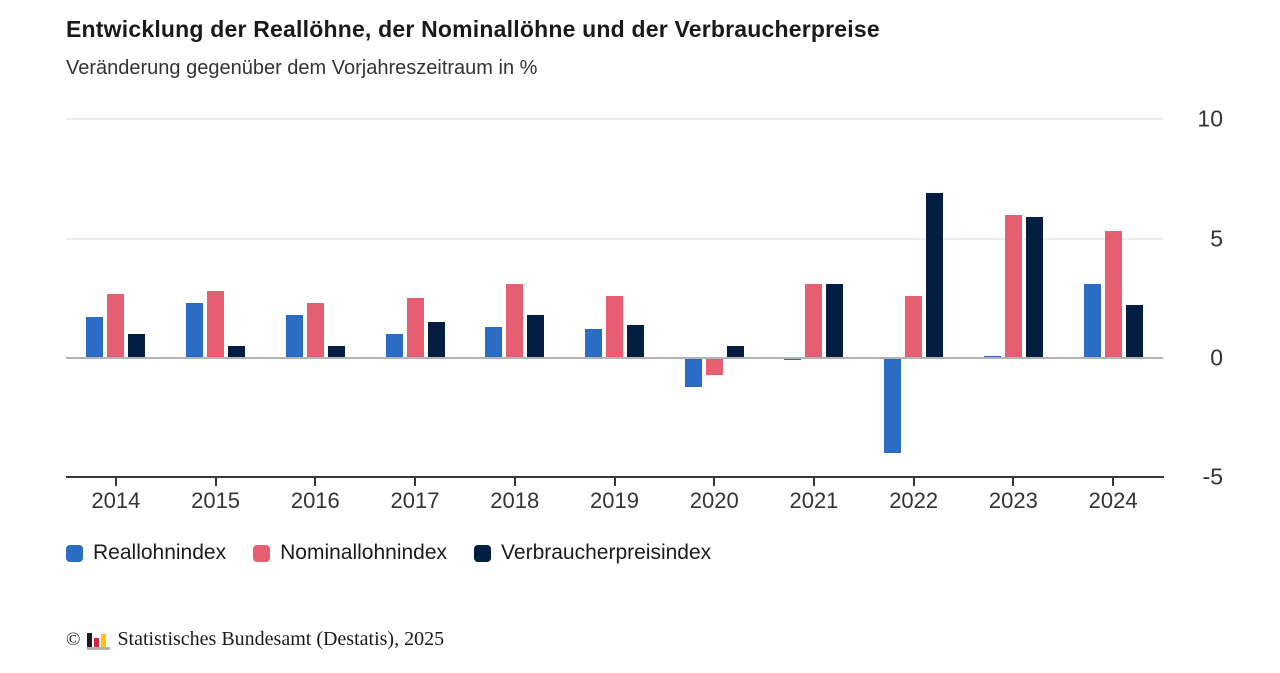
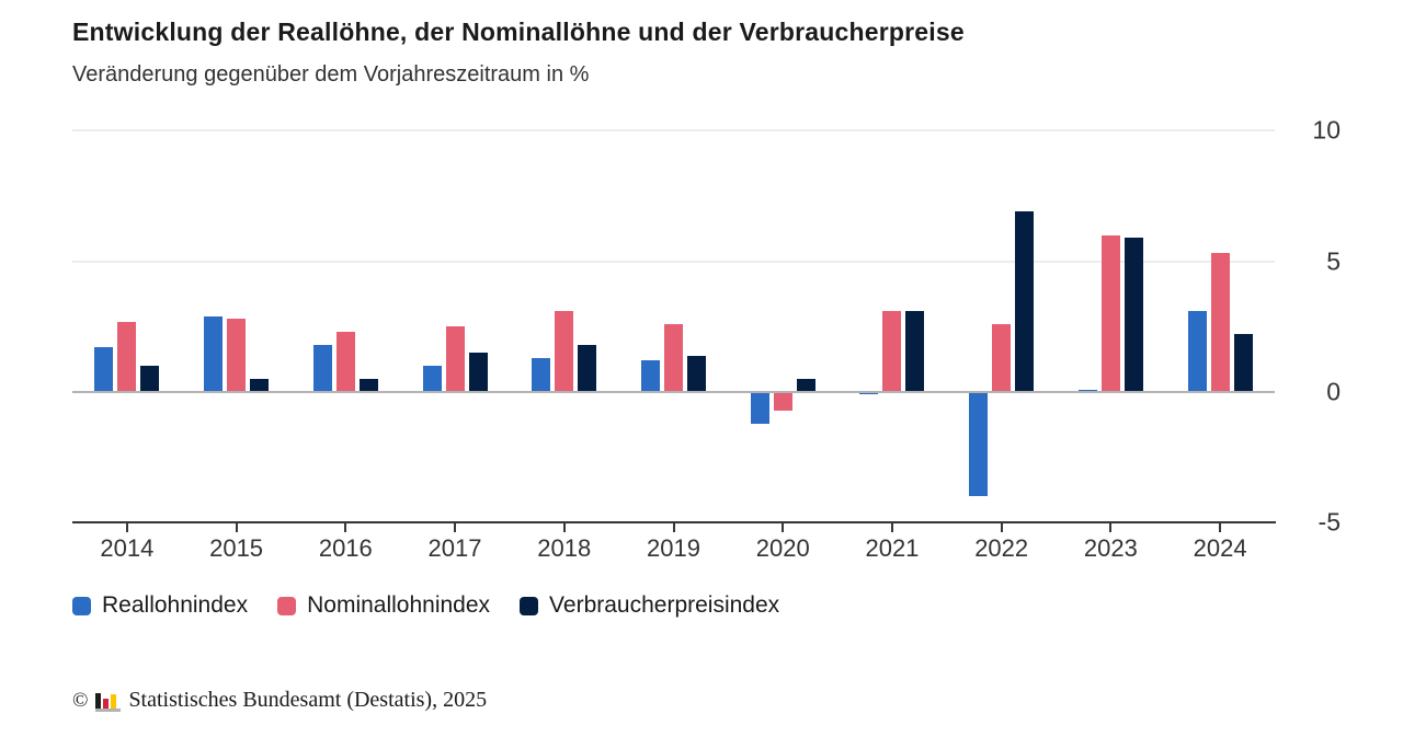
Reallohnindex/2015: 2.3 -> 2.9
